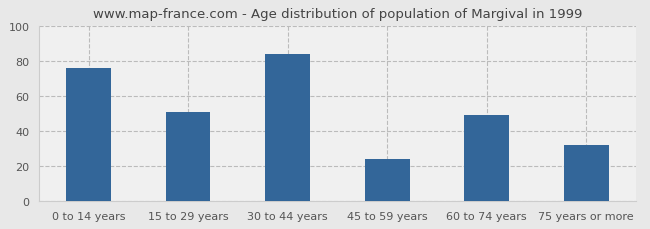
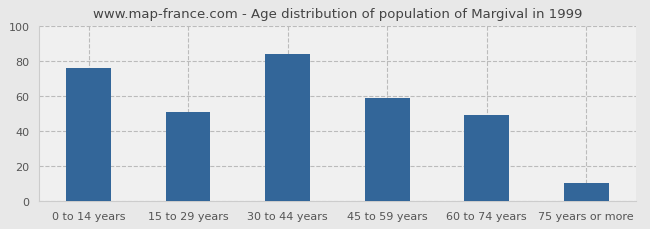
45 to 59 years: 24 -> 59
75 years or more: 32 -> 10
